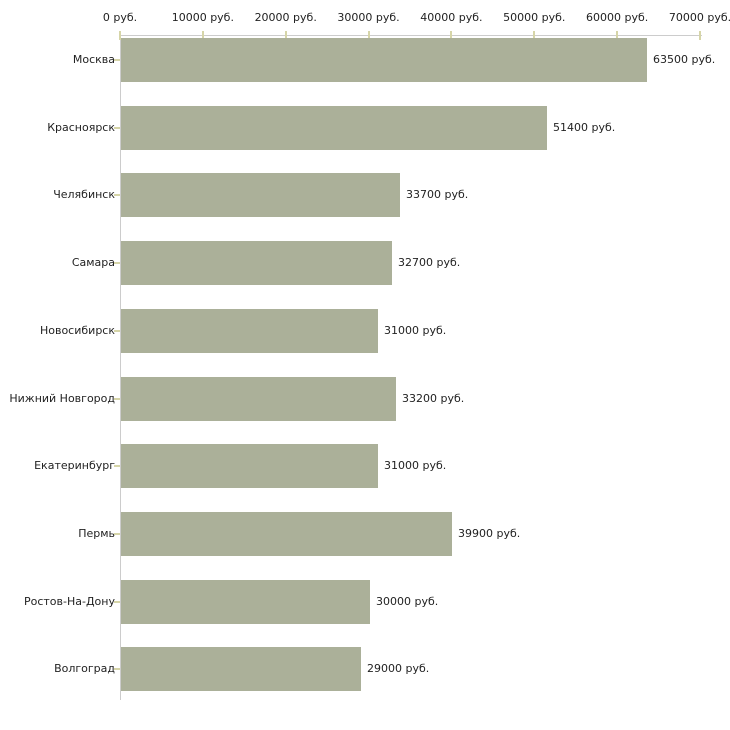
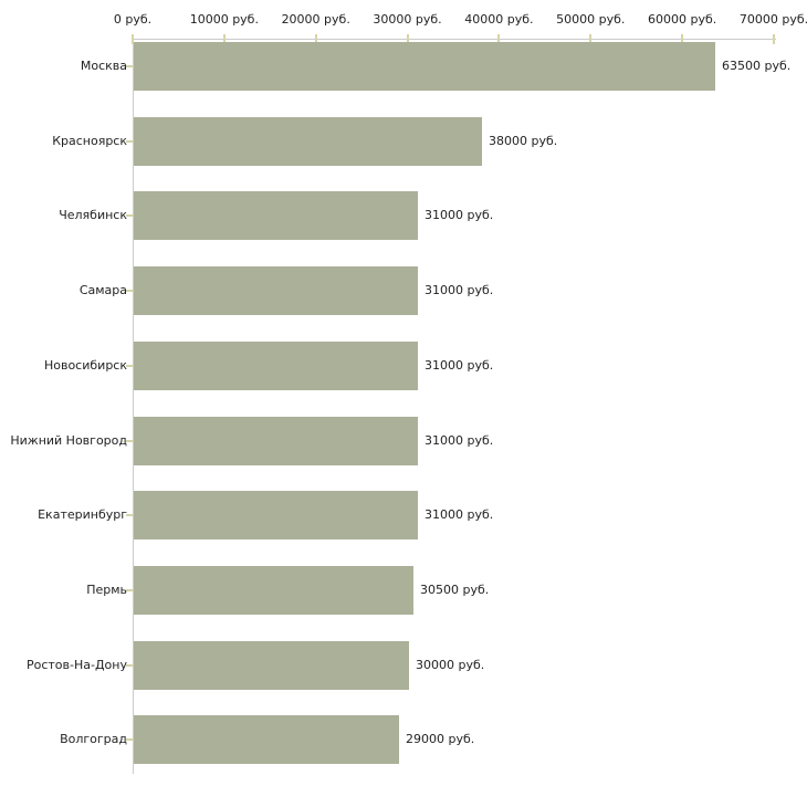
Красноярск: 51400 -> 38000
Челябинск: 33700 -> 31000
Самара: 32700 -> 31000
Нижний Новгород: 33200 -> 31000
Пермь: 39900 -> 30500
